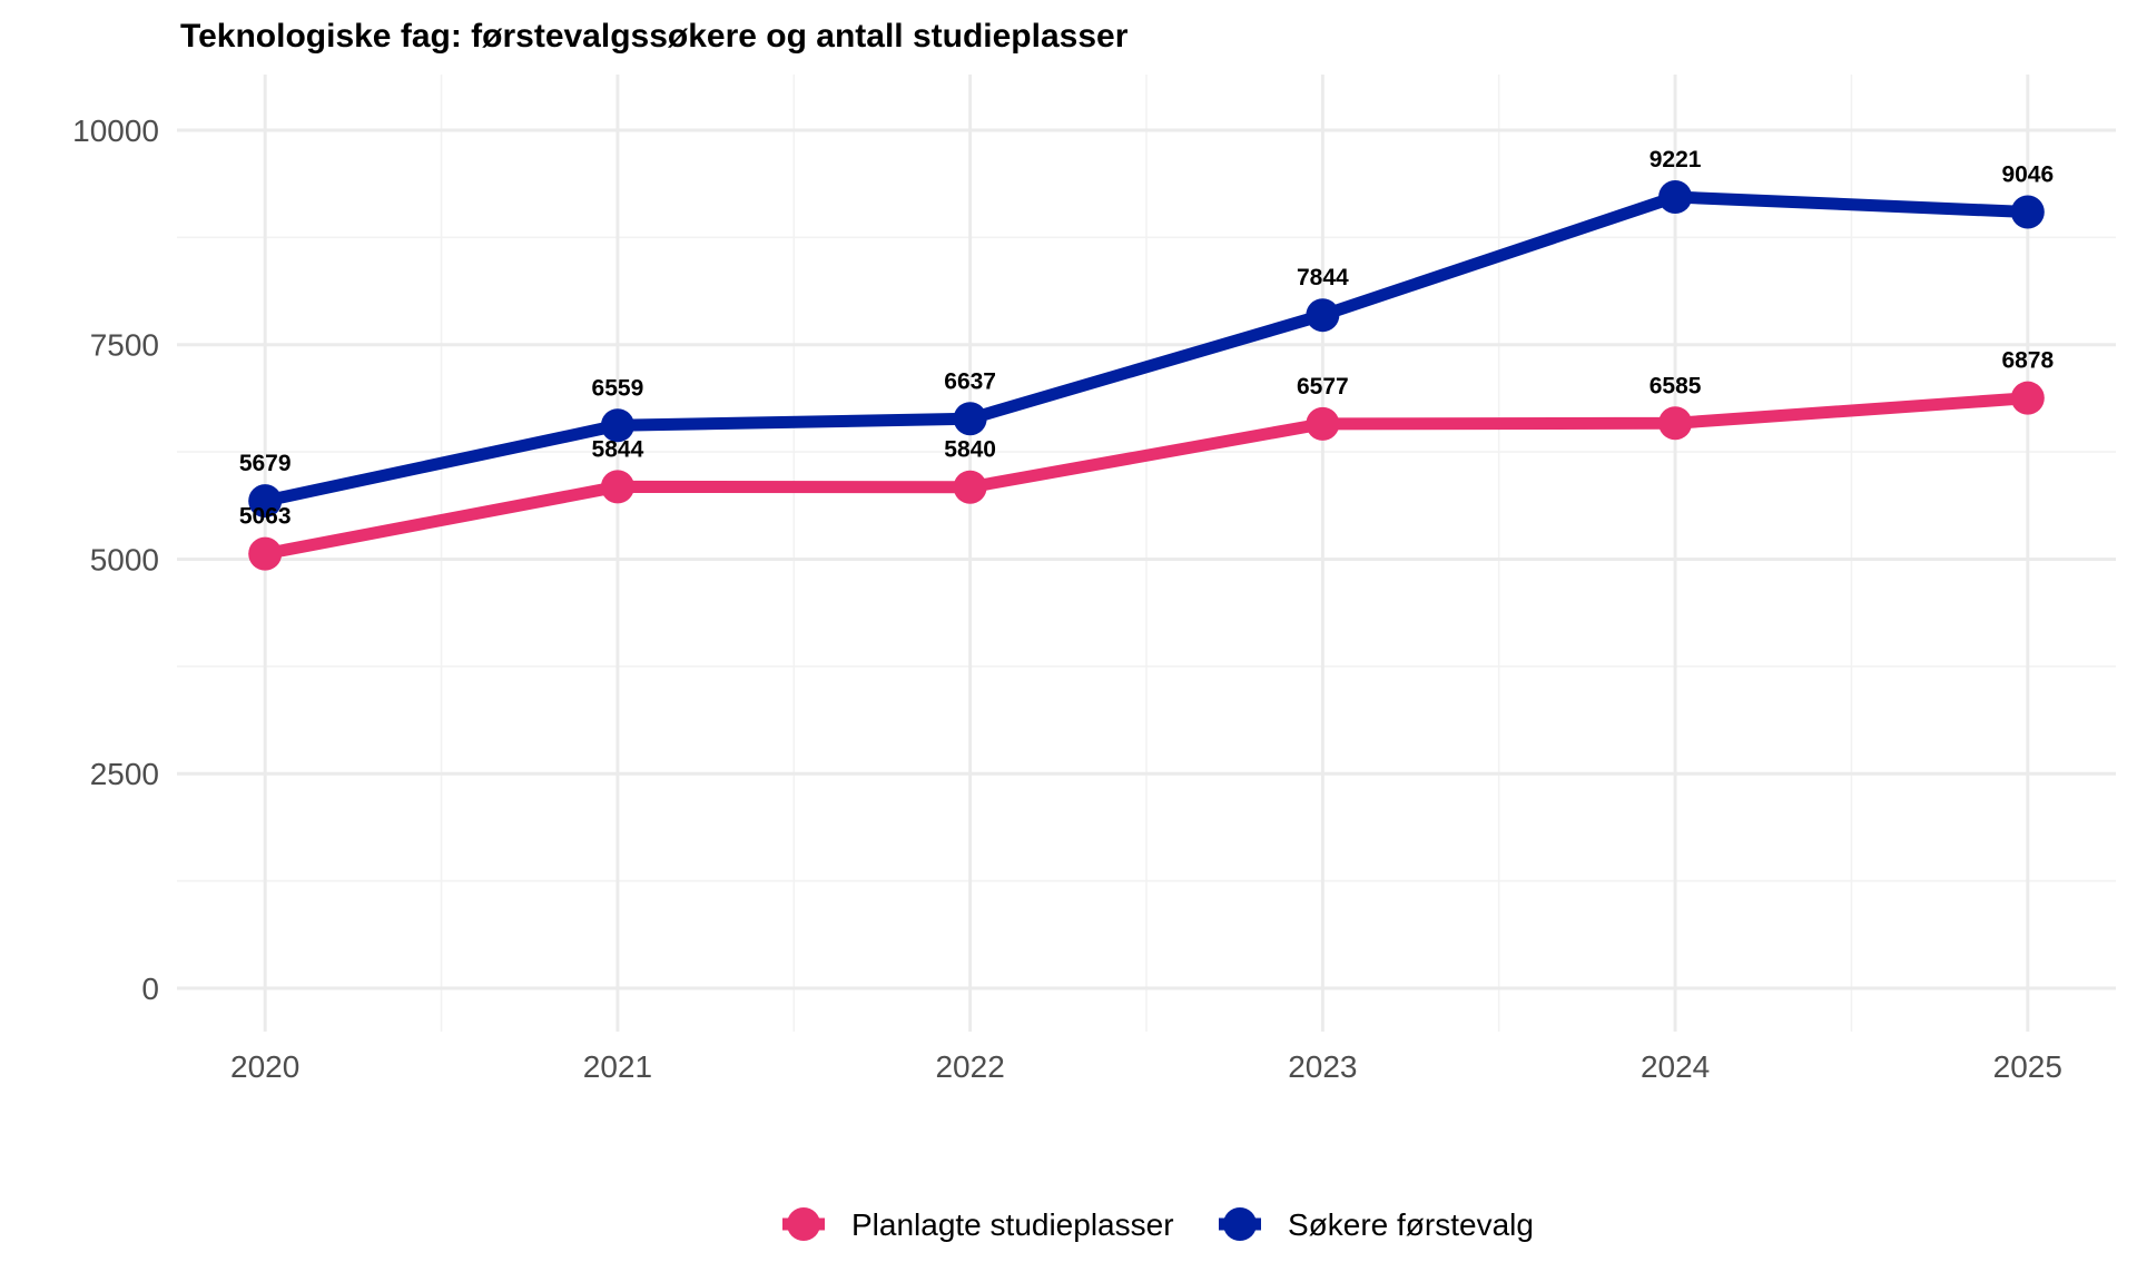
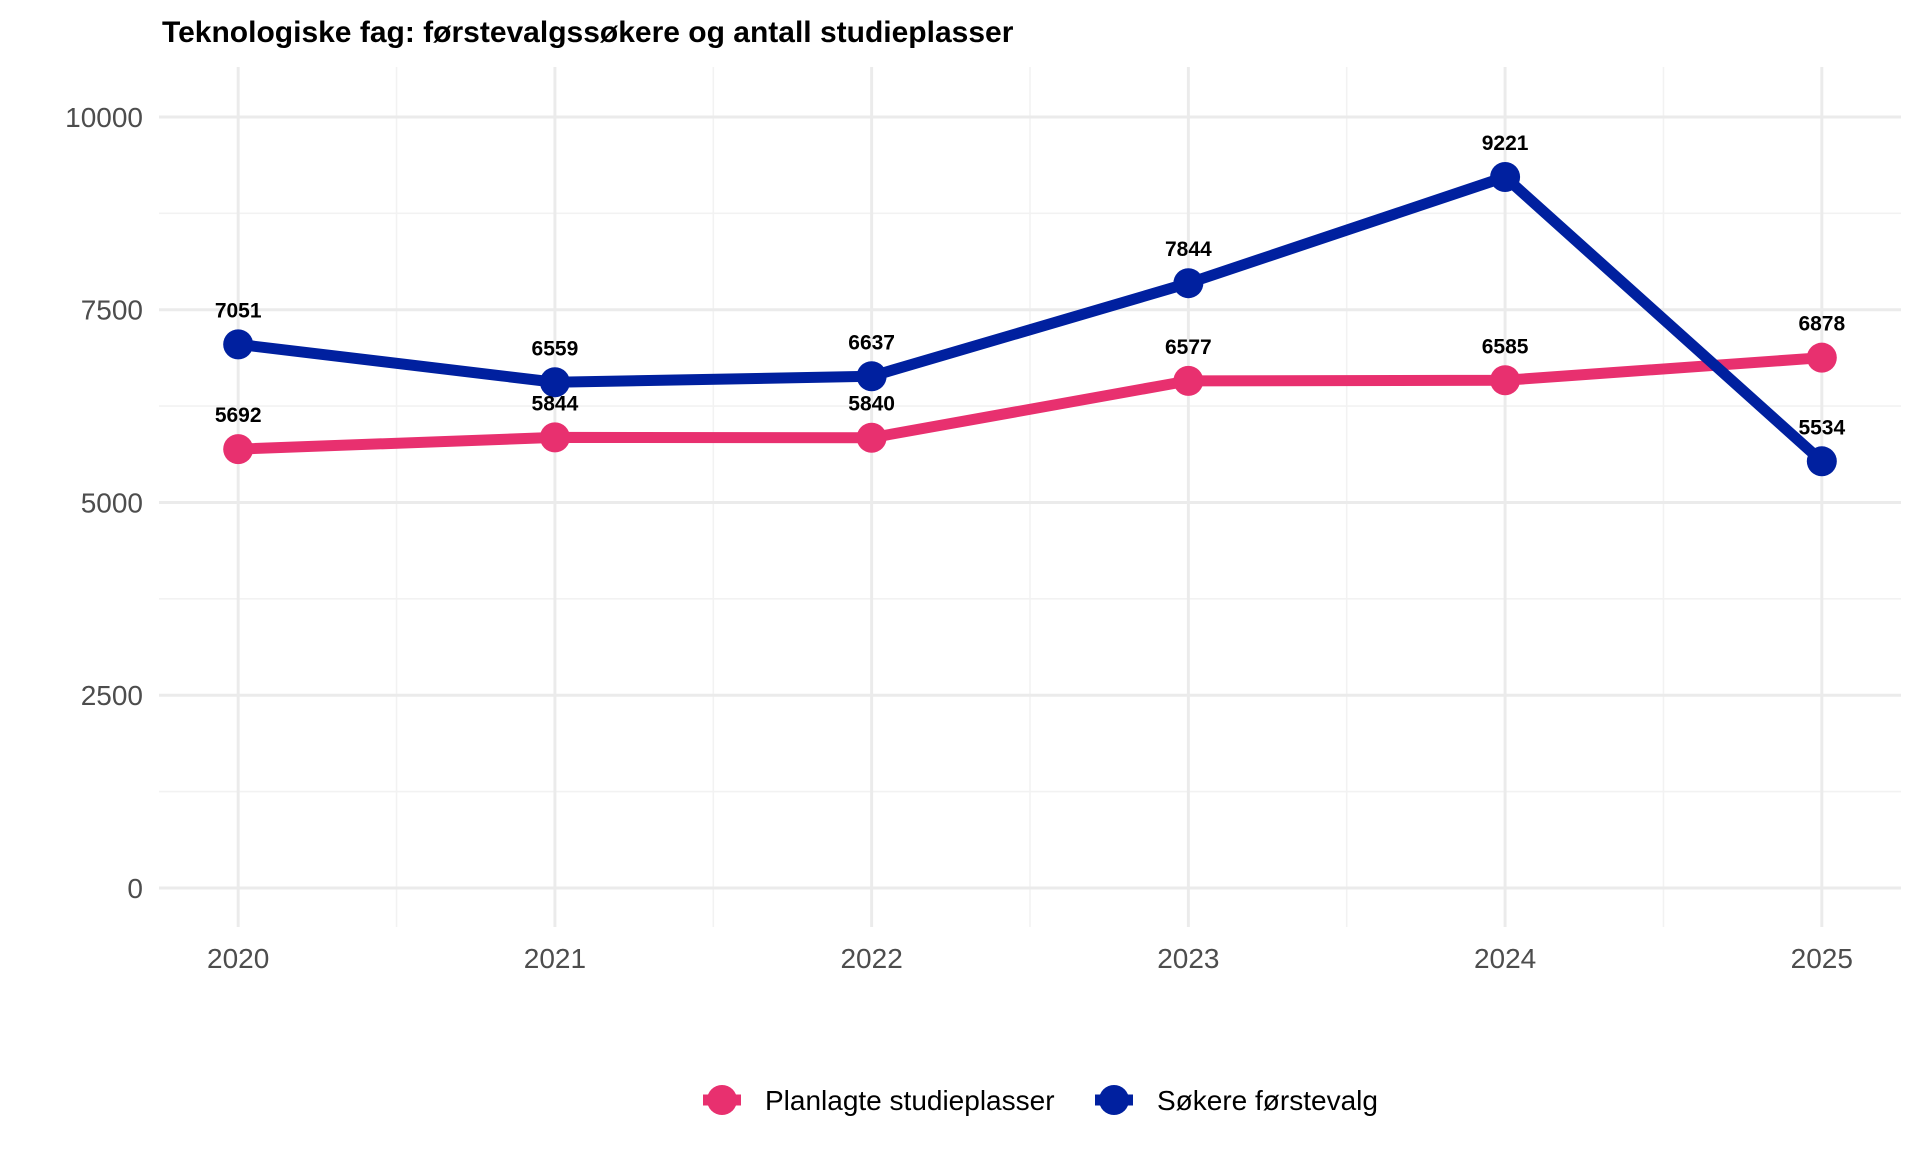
Planlagte studieplasser/2020: 5063 -> 5692
Søkere førstevalg/2020: 5679 -> 7051
Søkere førstevalg/2025: 9046 -> 5534
